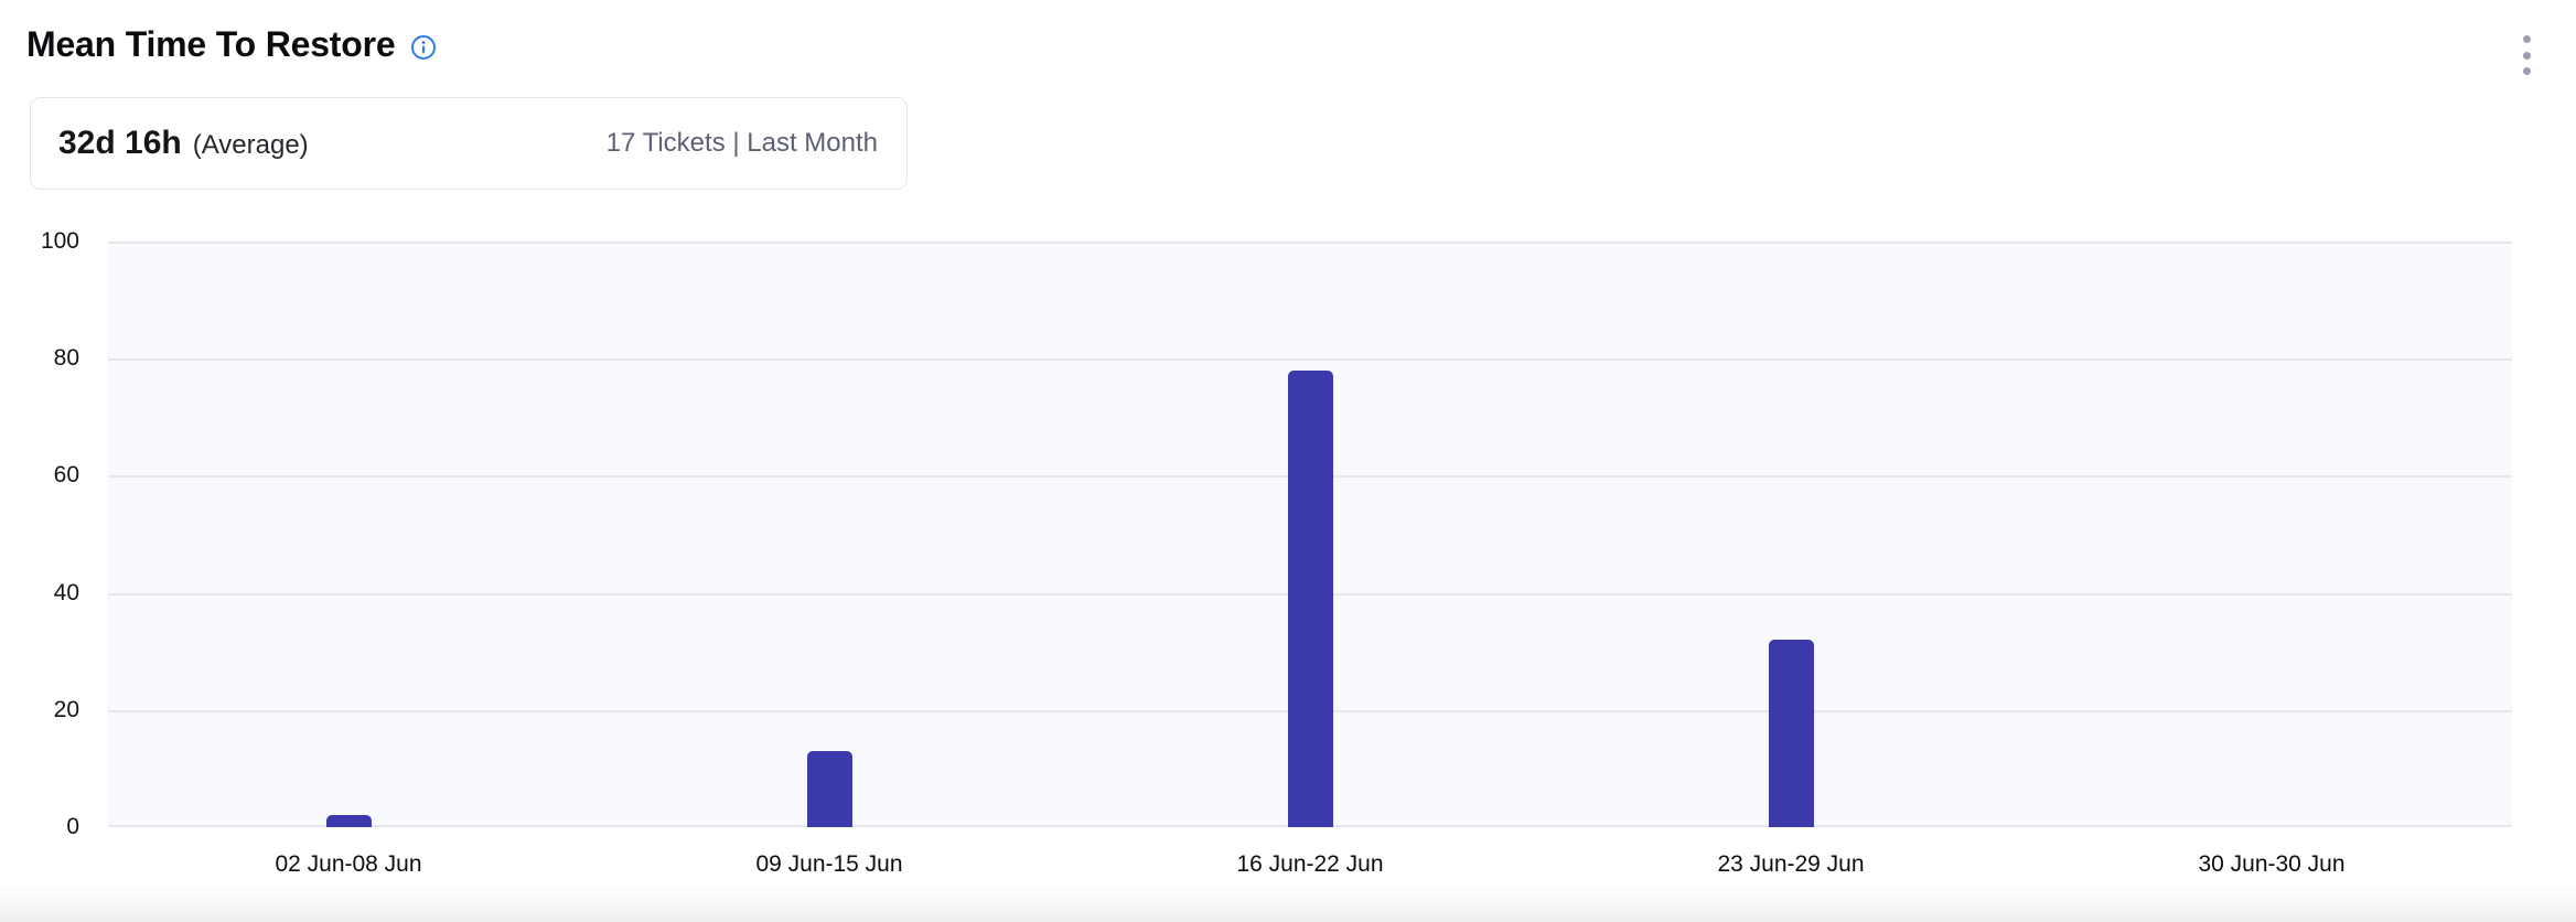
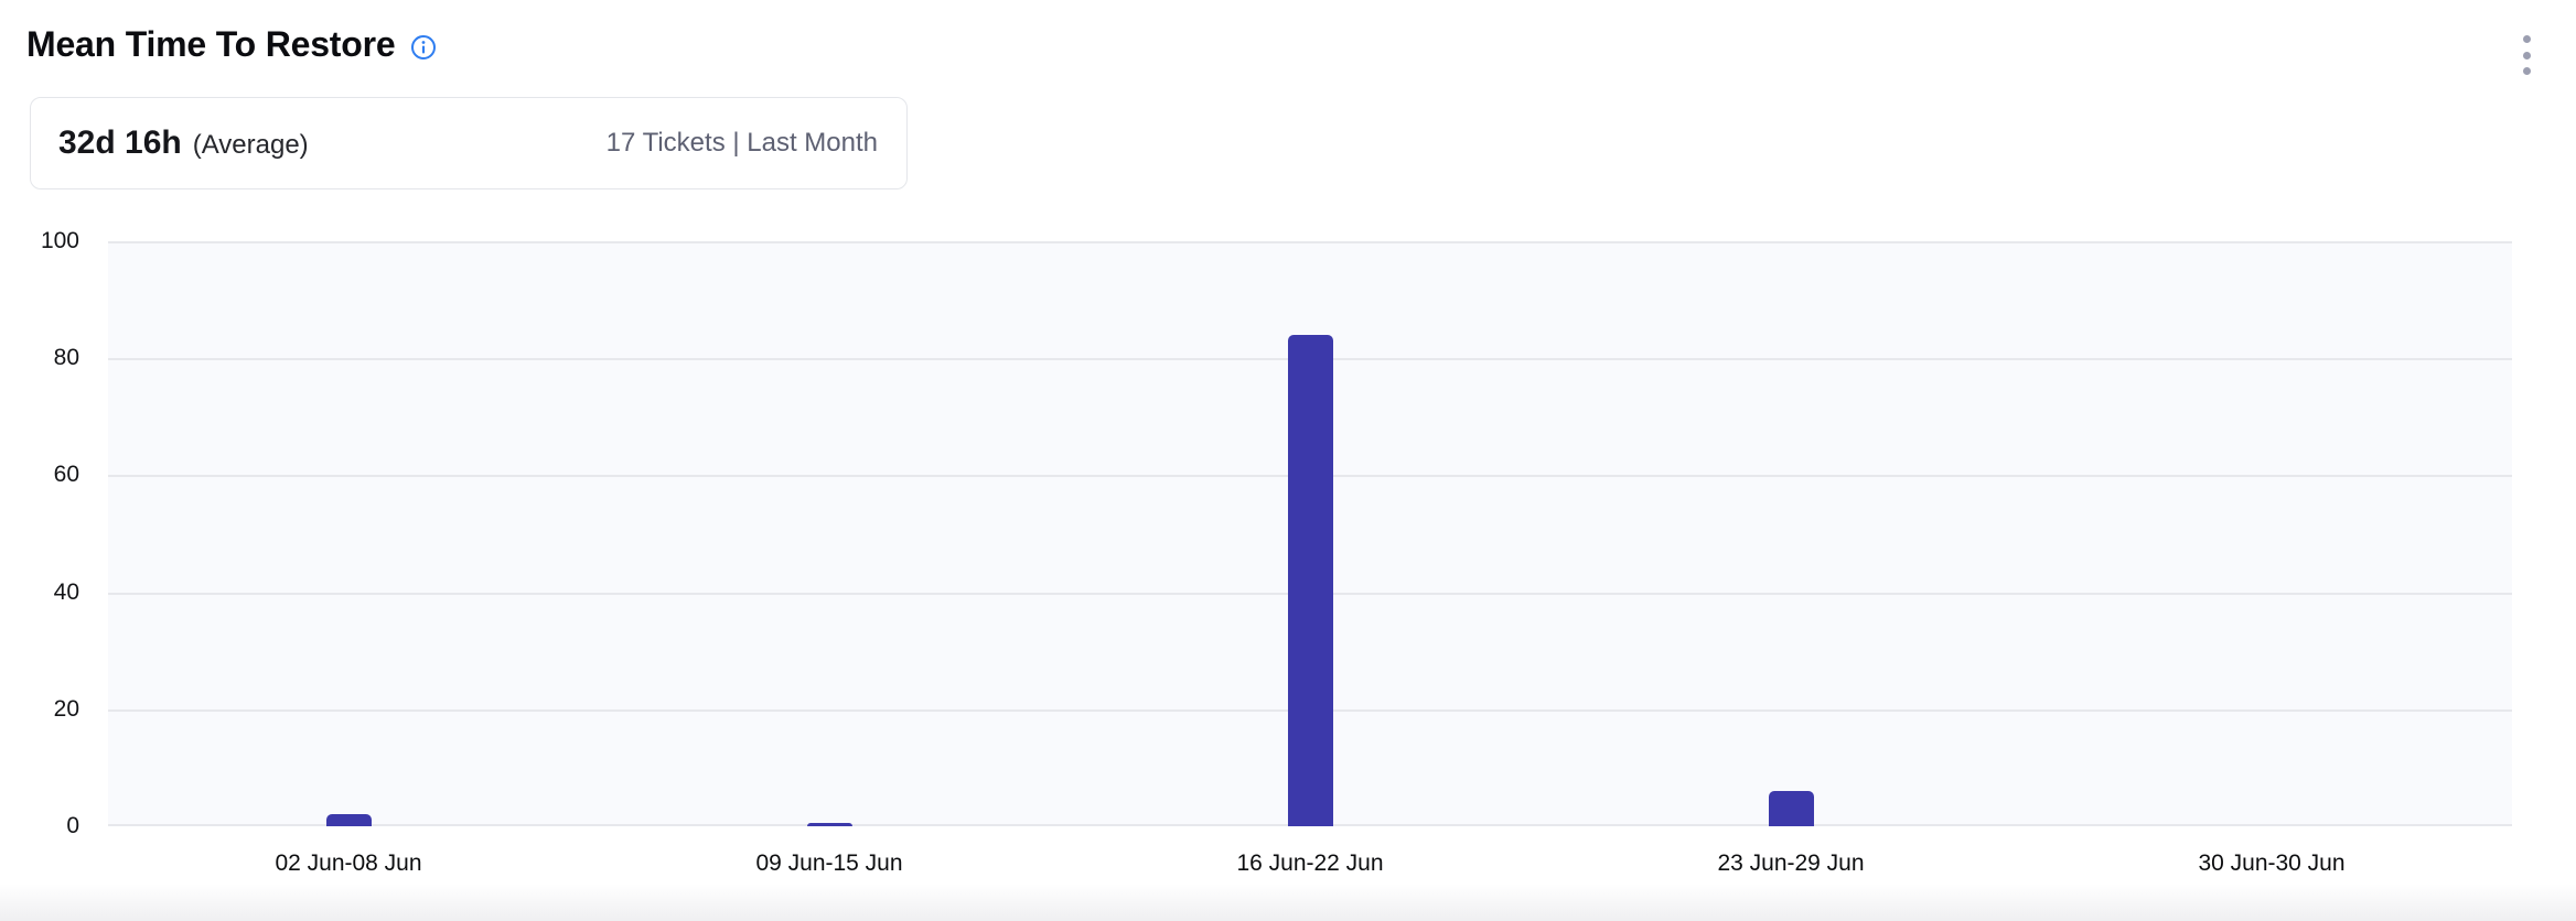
09 Jun-15 Jun: 13 -> 1
16 Jun-22 Jun: 78 -> 84
23 Jun-29 Jun: 32 -> 6
